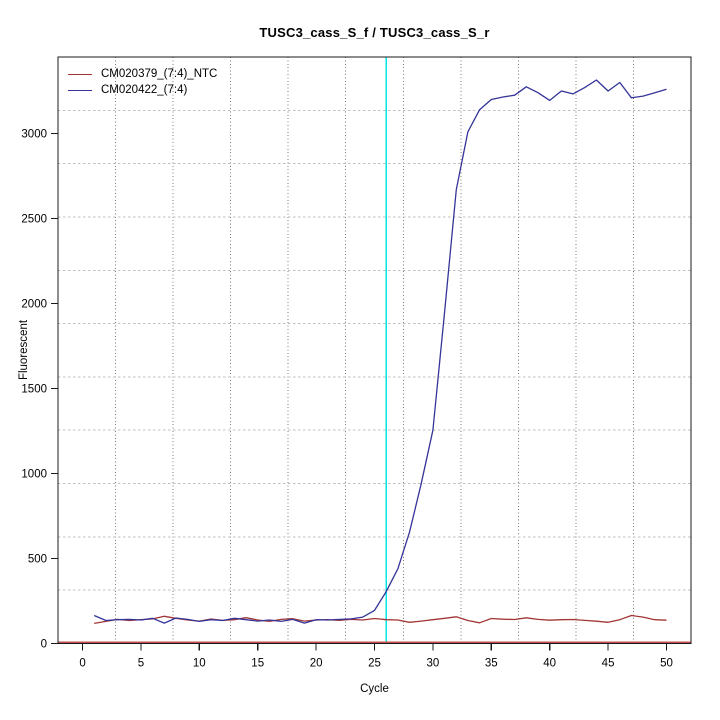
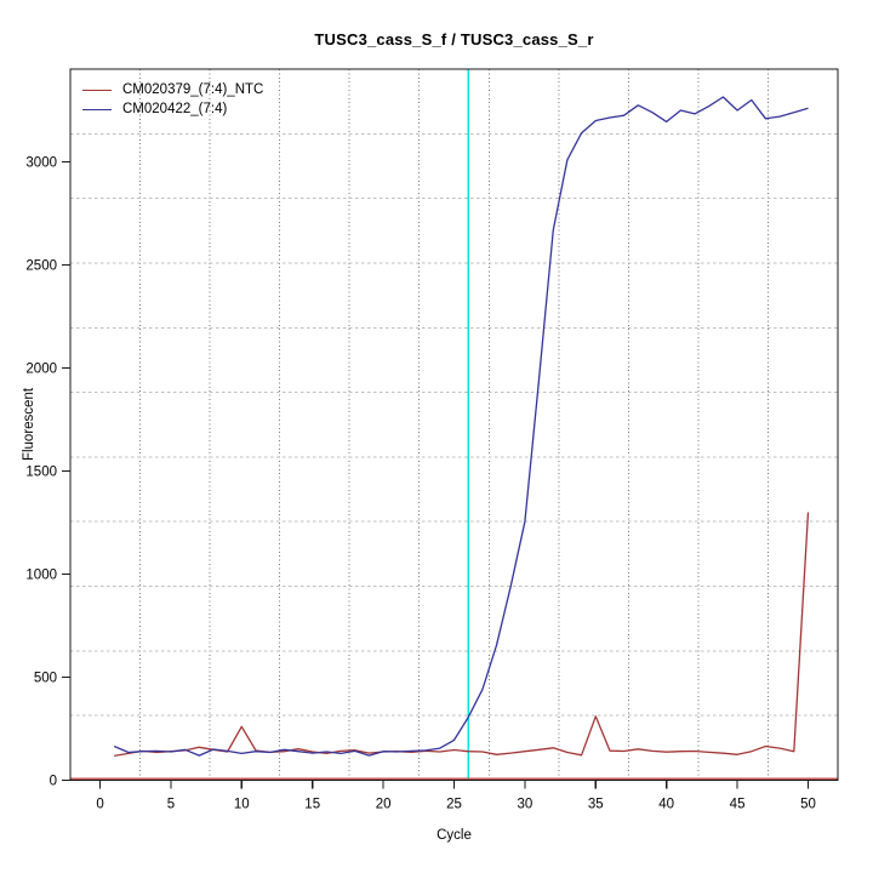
CM020379_(7:4)_NTC/10: 130 -> 260
CM020379_(7:4)_NTC/35: 150 -> 310
CM020379_(7:4)_NTC/50: 140 -> 1300
